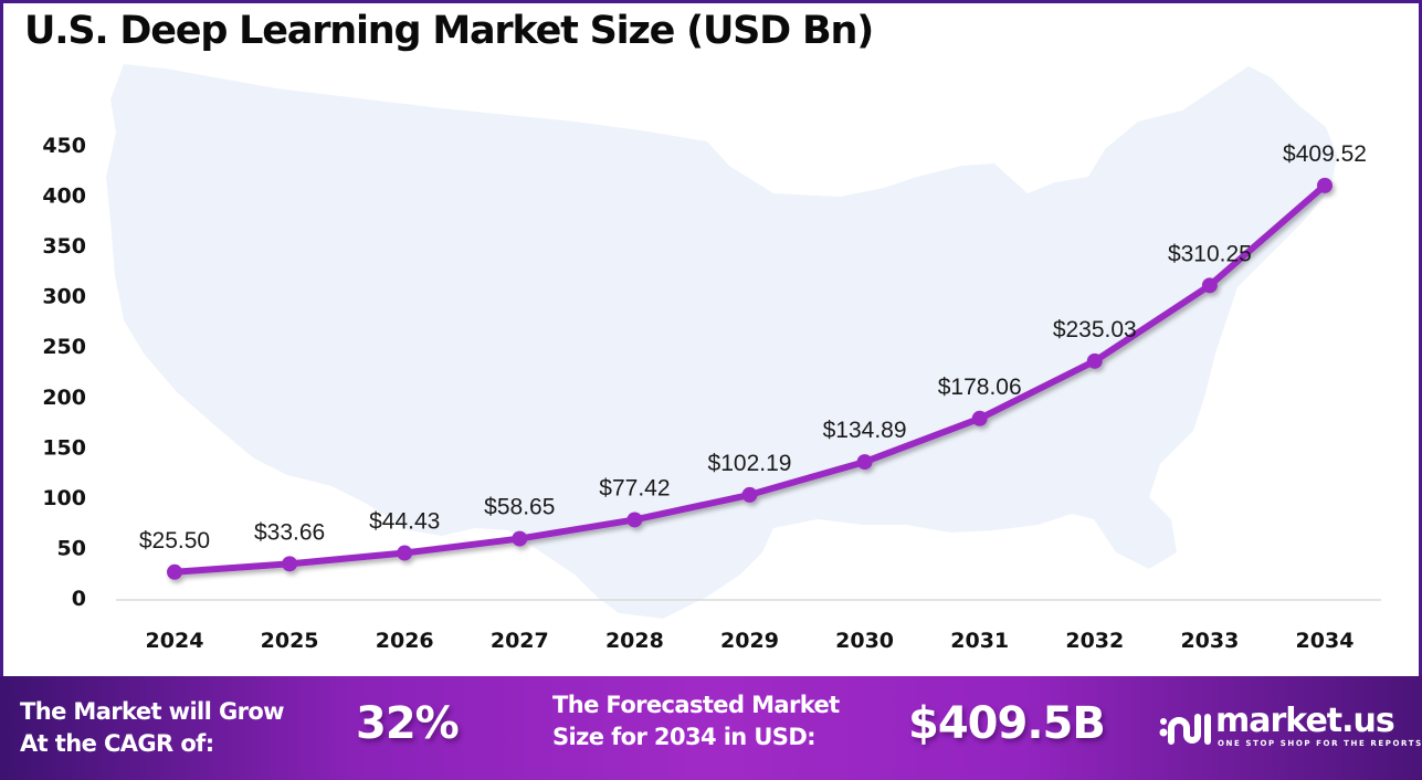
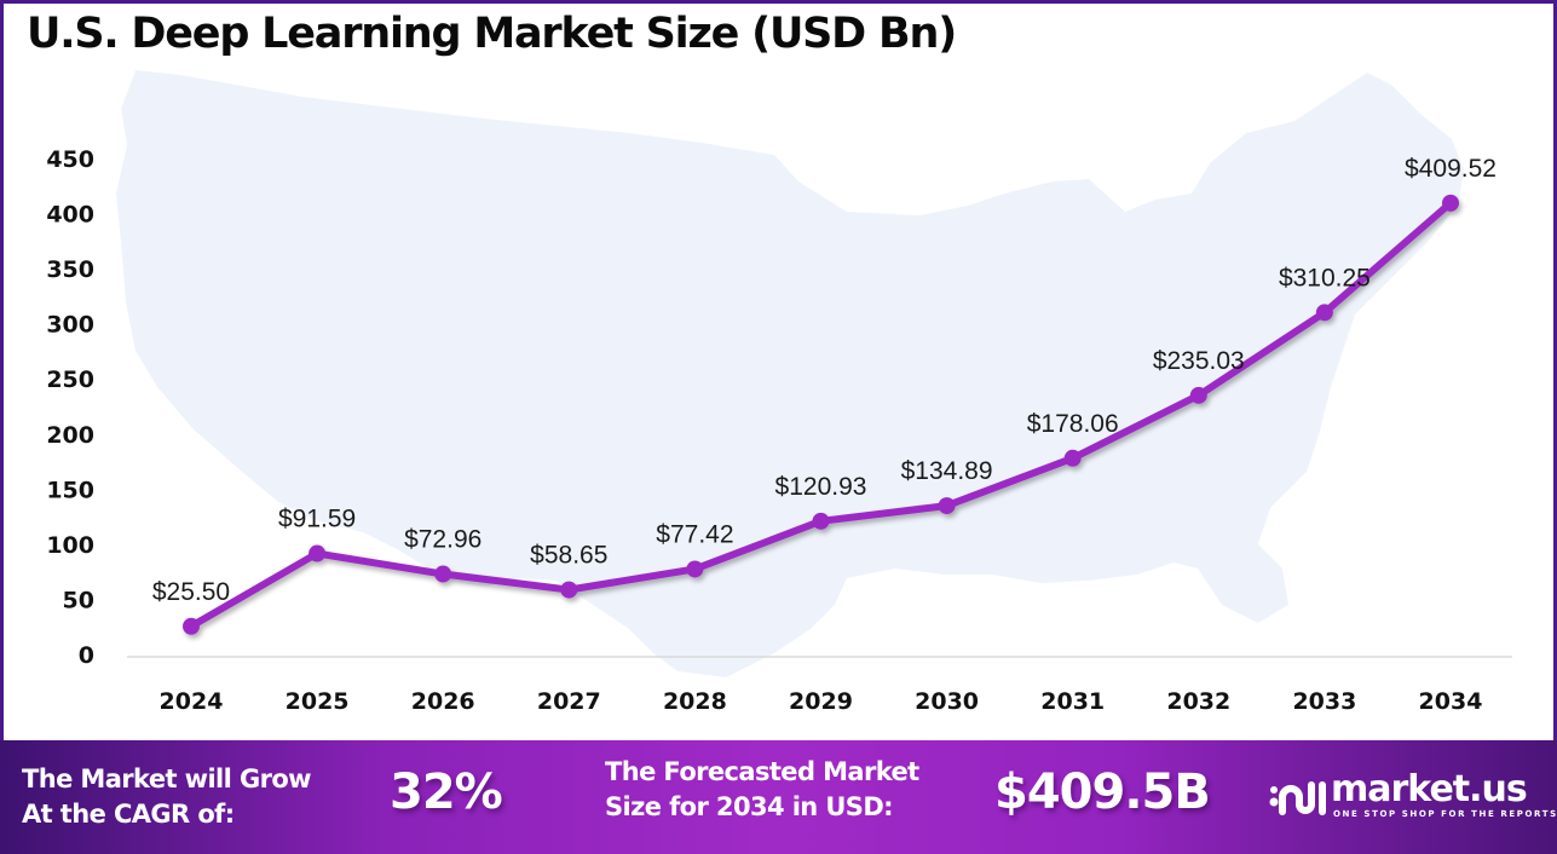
2025: $33.66 -> $91.59
2026: $44.43 -> $72.96
2029: $102.19 -> $120.93
